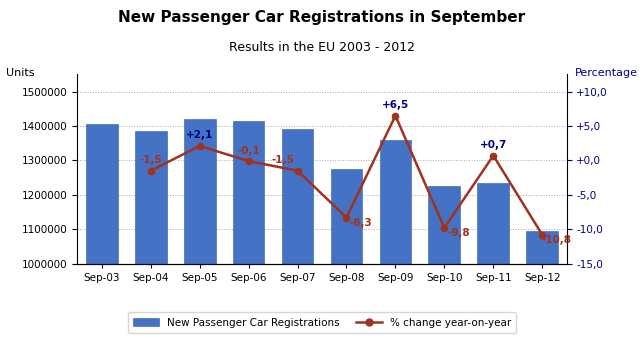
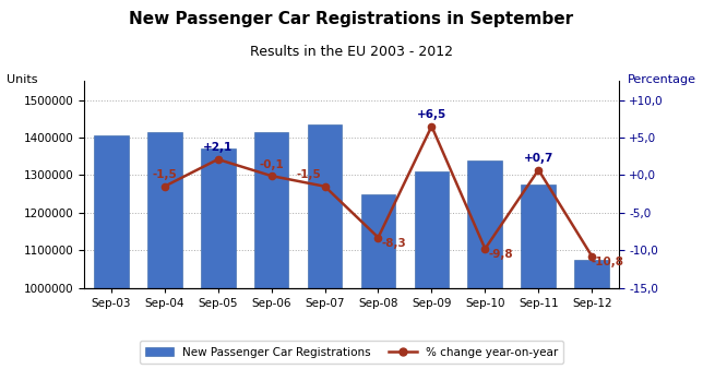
New Passenger Car Registrations/Sep-04: 1385000 -> 1415000
New Passenger Car Registrations/Sep-05: 1420000 -> 1370000
New Passenger Car Registrations/Sep-07: 1390000 -> 1435000
New Passenger Car Registrations/Sep-08: 1275000 -> 1250000
New Passenger Car Registrations/Sep-09: 1360000 -> 1310000
New Passenger Car Registrations/Sep-10: 1225000 -> 1340000
New Passenger Car Registrations/Sep-11: 1235000 -> 1275000
New Passenger Car Registrations/Sep-12: 1095000 -> 1075000
